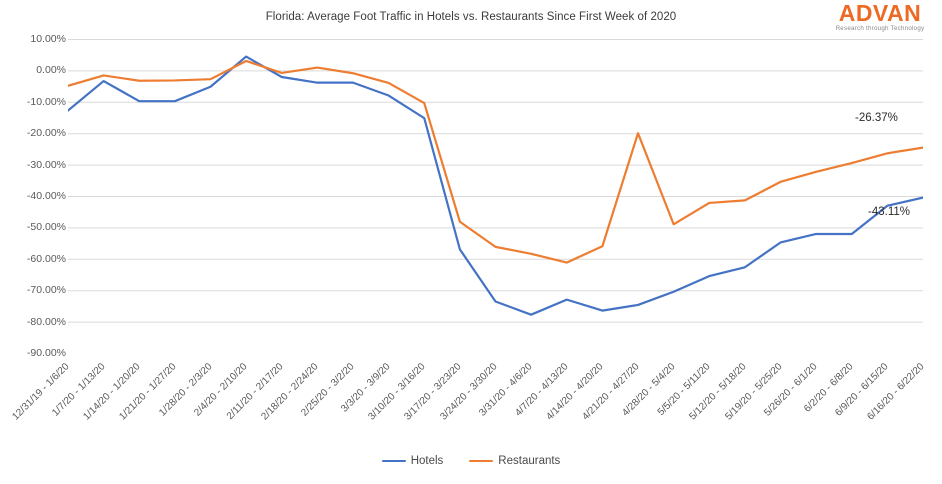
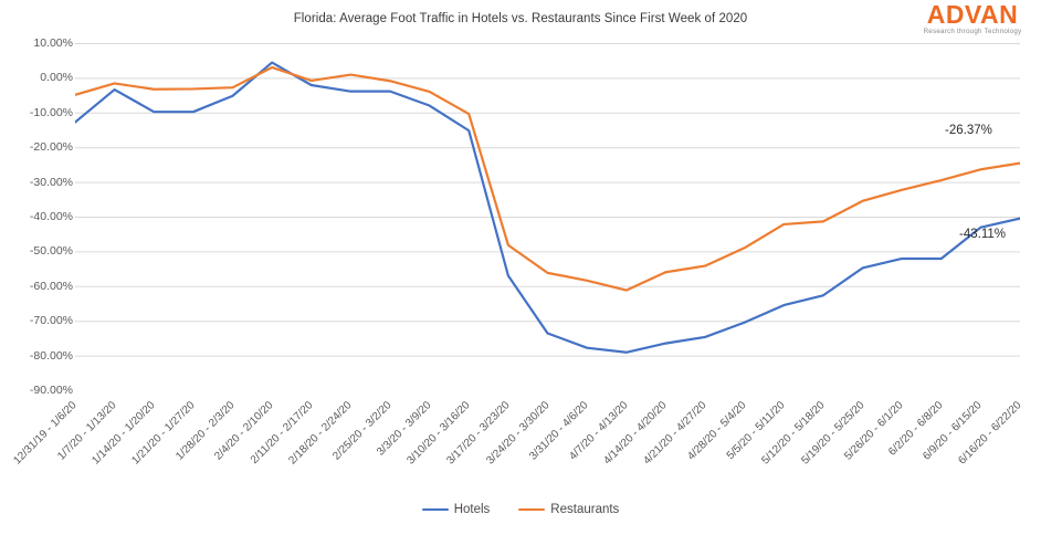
Hotels/4/7/20 - 4/13/20: -73% -> -79%
Restaurants/4/21/20 - 4/27/20: -20% -> -54%
